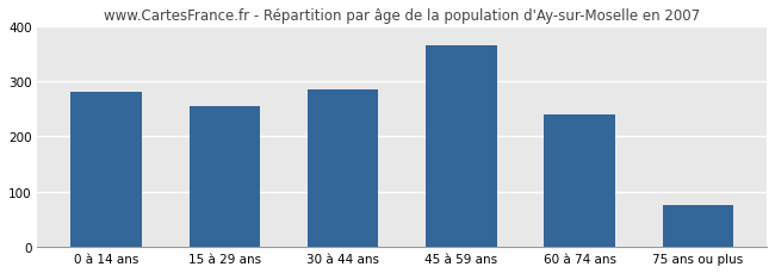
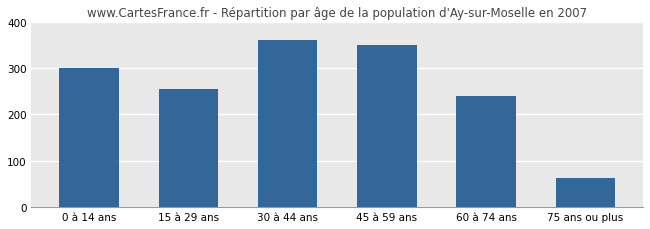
0 à 14 ans: 280 -> 300
30 à 44 ans: 285 -> 360
45 à 59 ans: 365 -> 350
75 ans ou plus: 75 -> 62
